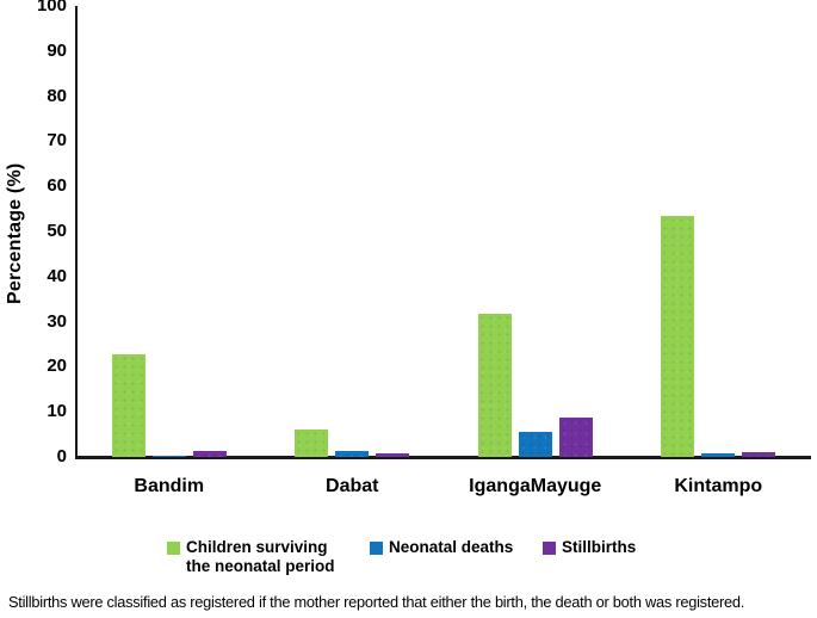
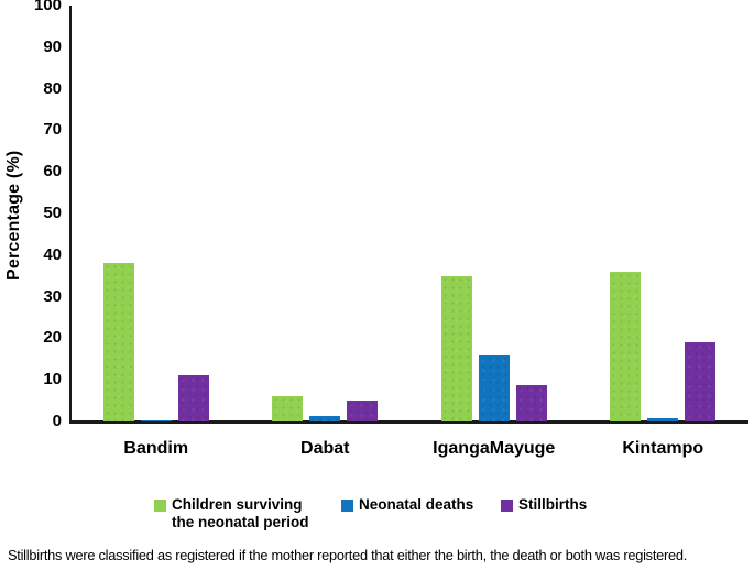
Children surviving the neonatal period/Bandim: 23 -> 38
Stillbirths/Bandim: 1 -> 11
Stillbirths/Dabat: 1 -> 5
Children surviving the neonatal period/IgangaMayuge: 32 -> 35
Neonatal deaths/IgangaMayuge: 6 -> 16
Children surviving the neonatal period/Kintampo: 53 -> 36
Stillbirths/Kintampo: 1 -> 19
